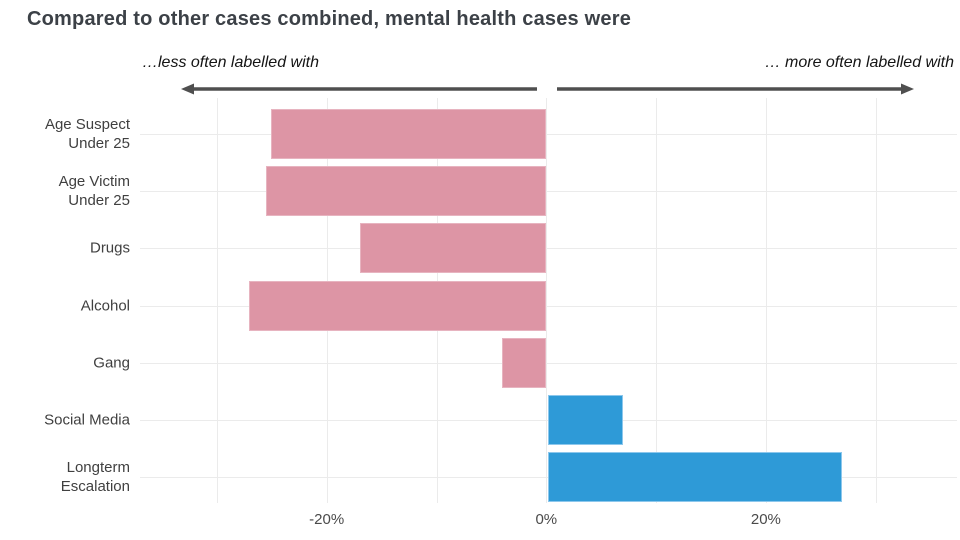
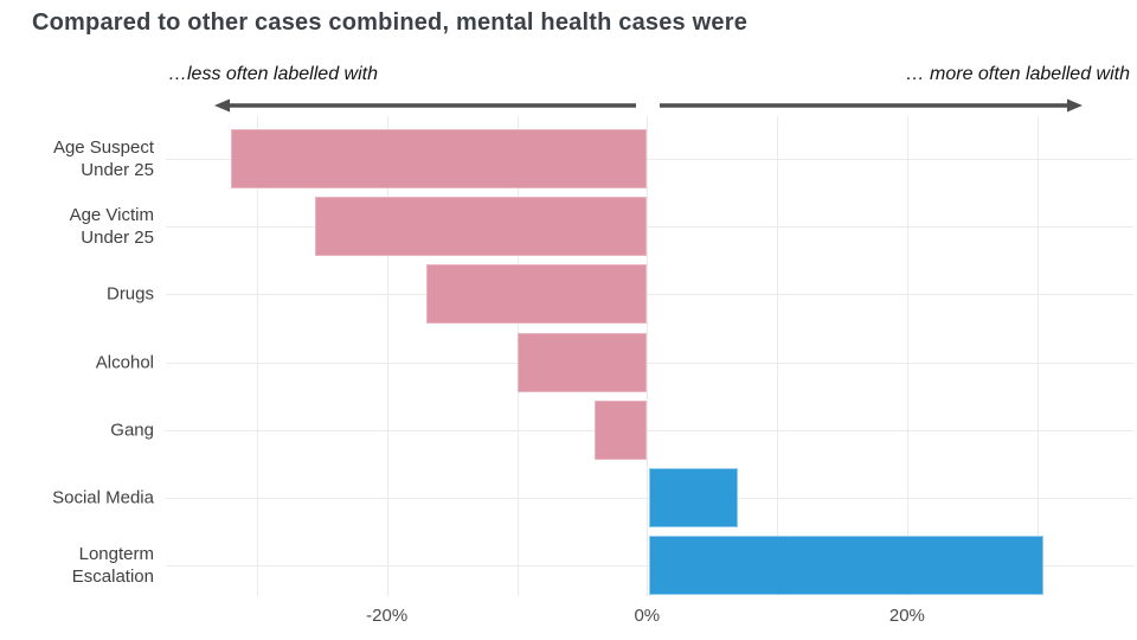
Age Suspect Under 25: -25.1% -> -32.0%
Alcohol: -27.1% -> -10.0%
Longterm Escalation: 26.9% -> 30.5%
